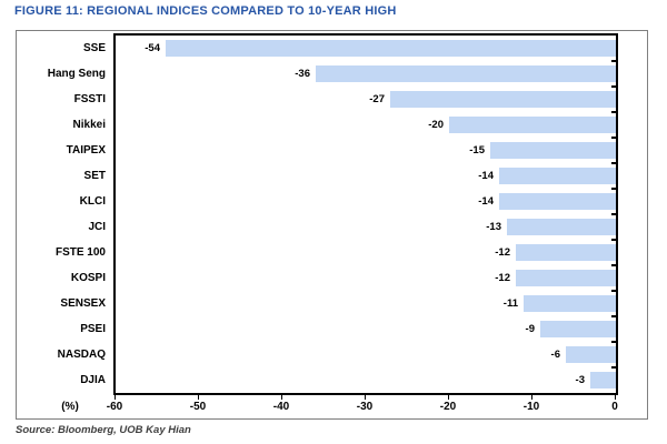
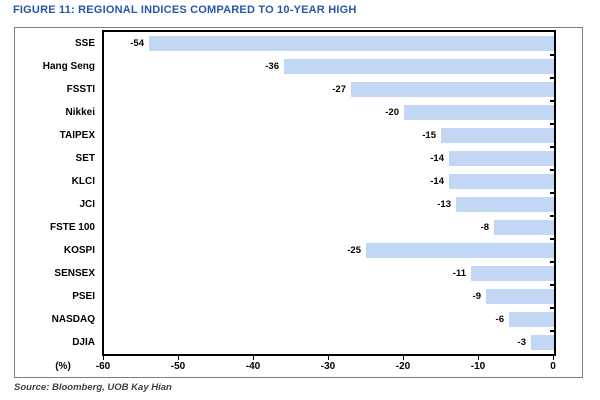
FSTE 100: -12 -> -8
KOSPI: -12 -> -25
